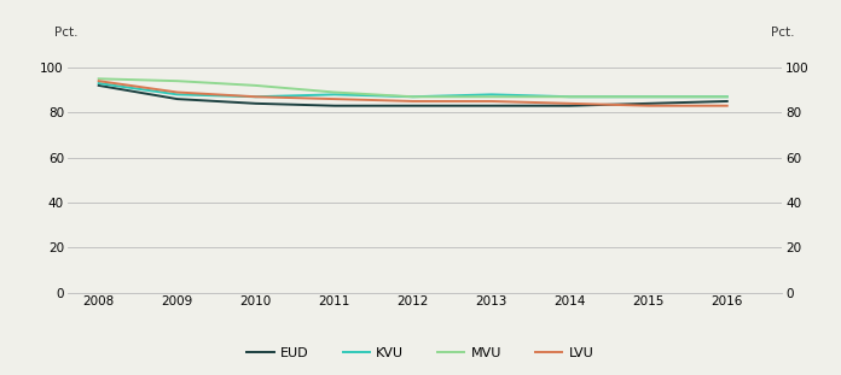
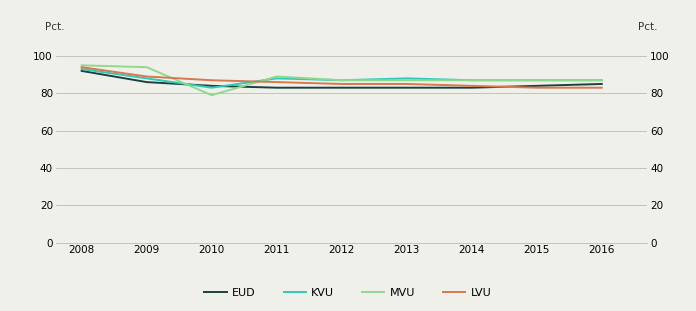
KVU/2010: 87 -> 83
MVU/2010: 92 -> 79
